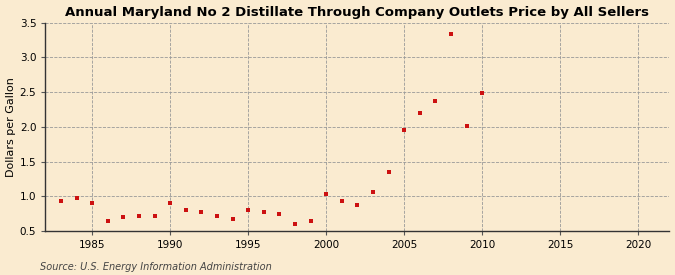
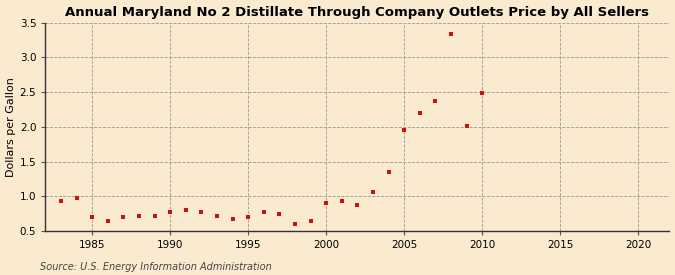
1985: 0.91 -> 0.70
1990: 0.91 -> 0.78
1995: 0.80 -> 0.70
2000: 1.04 -> 0.90
